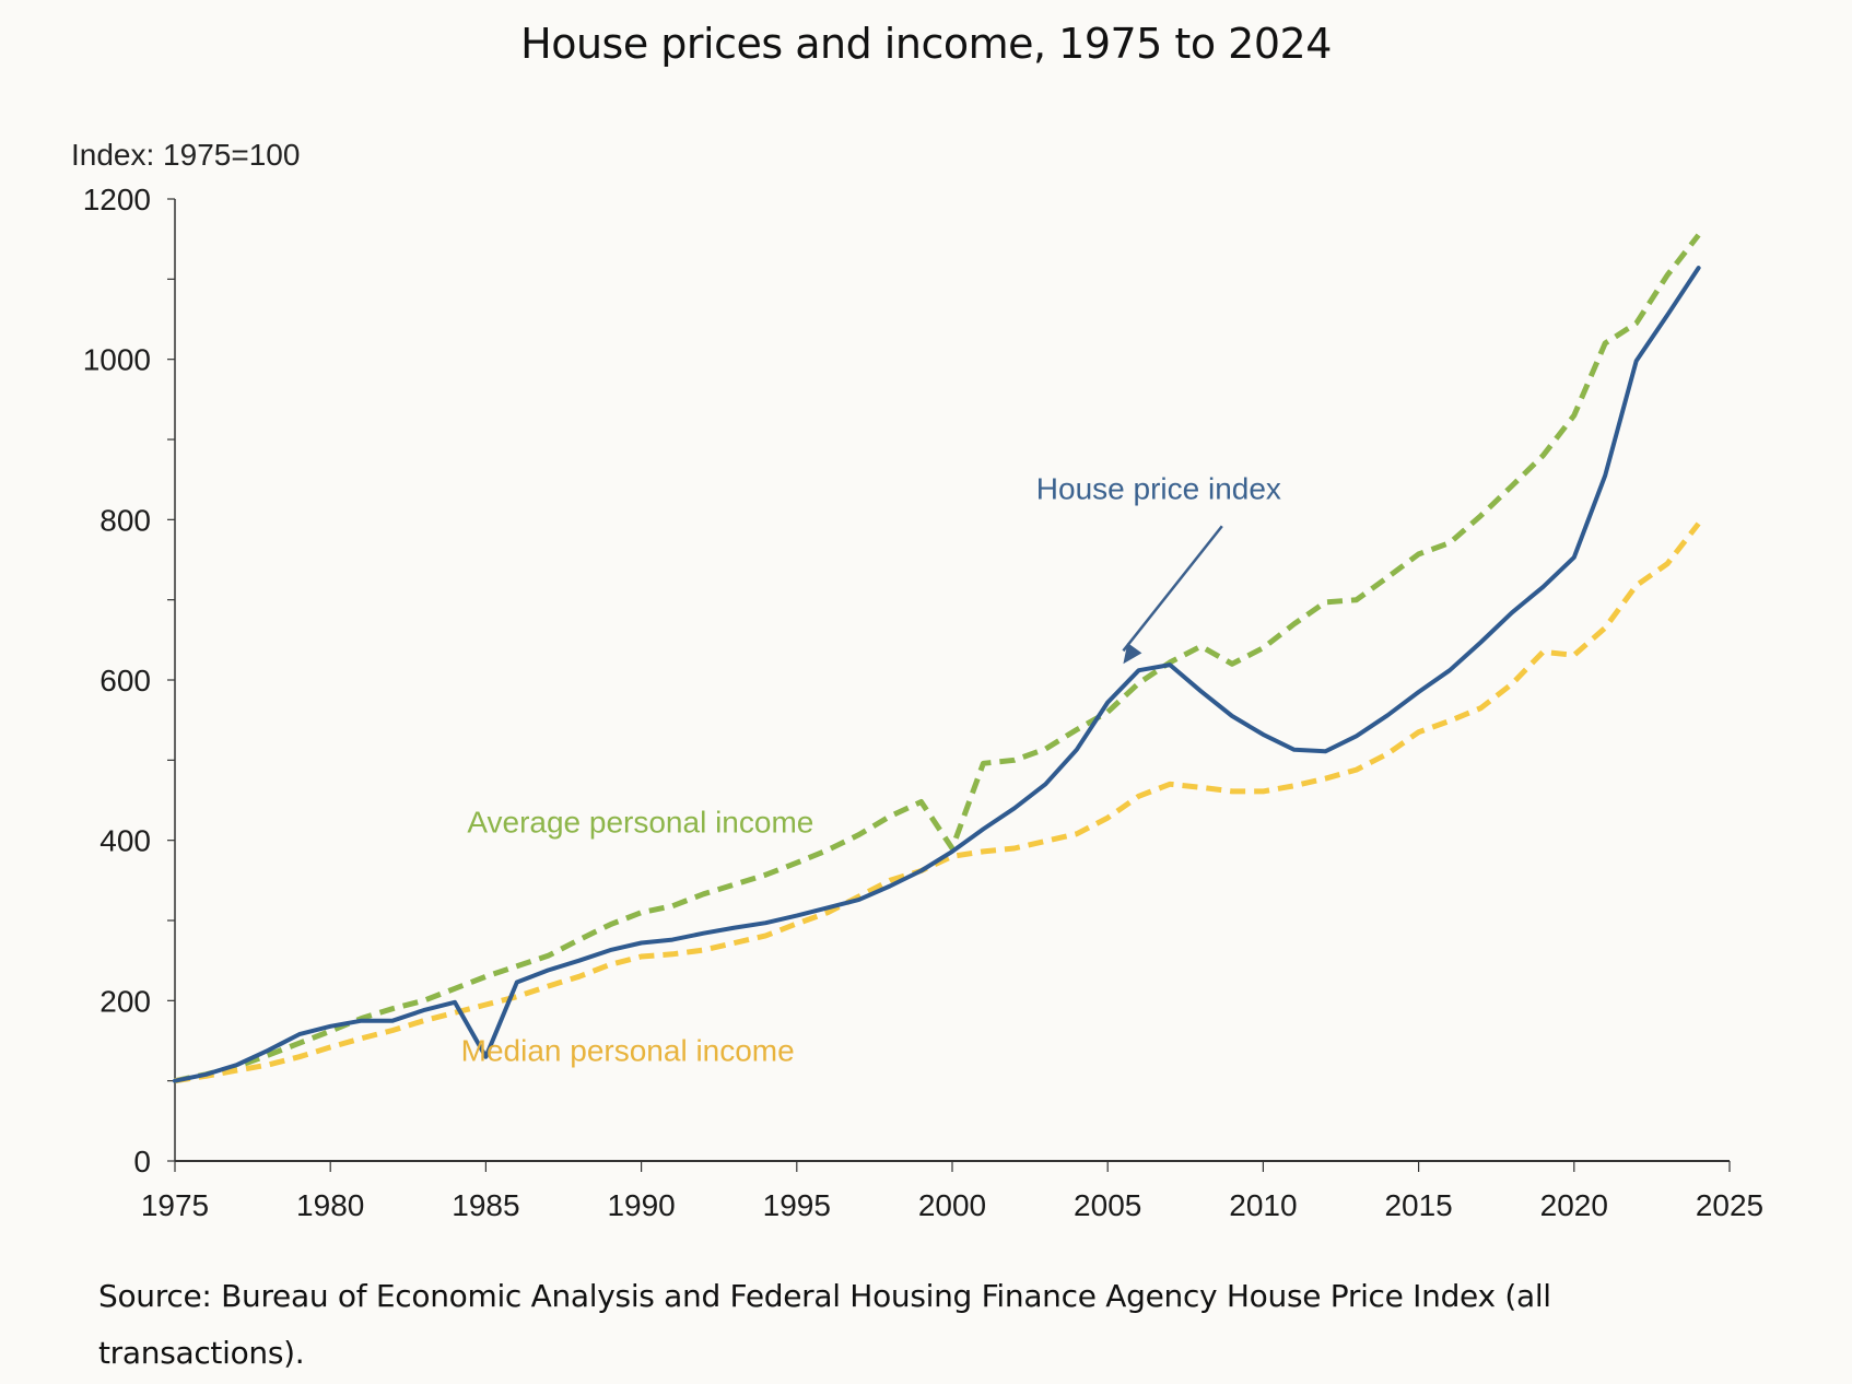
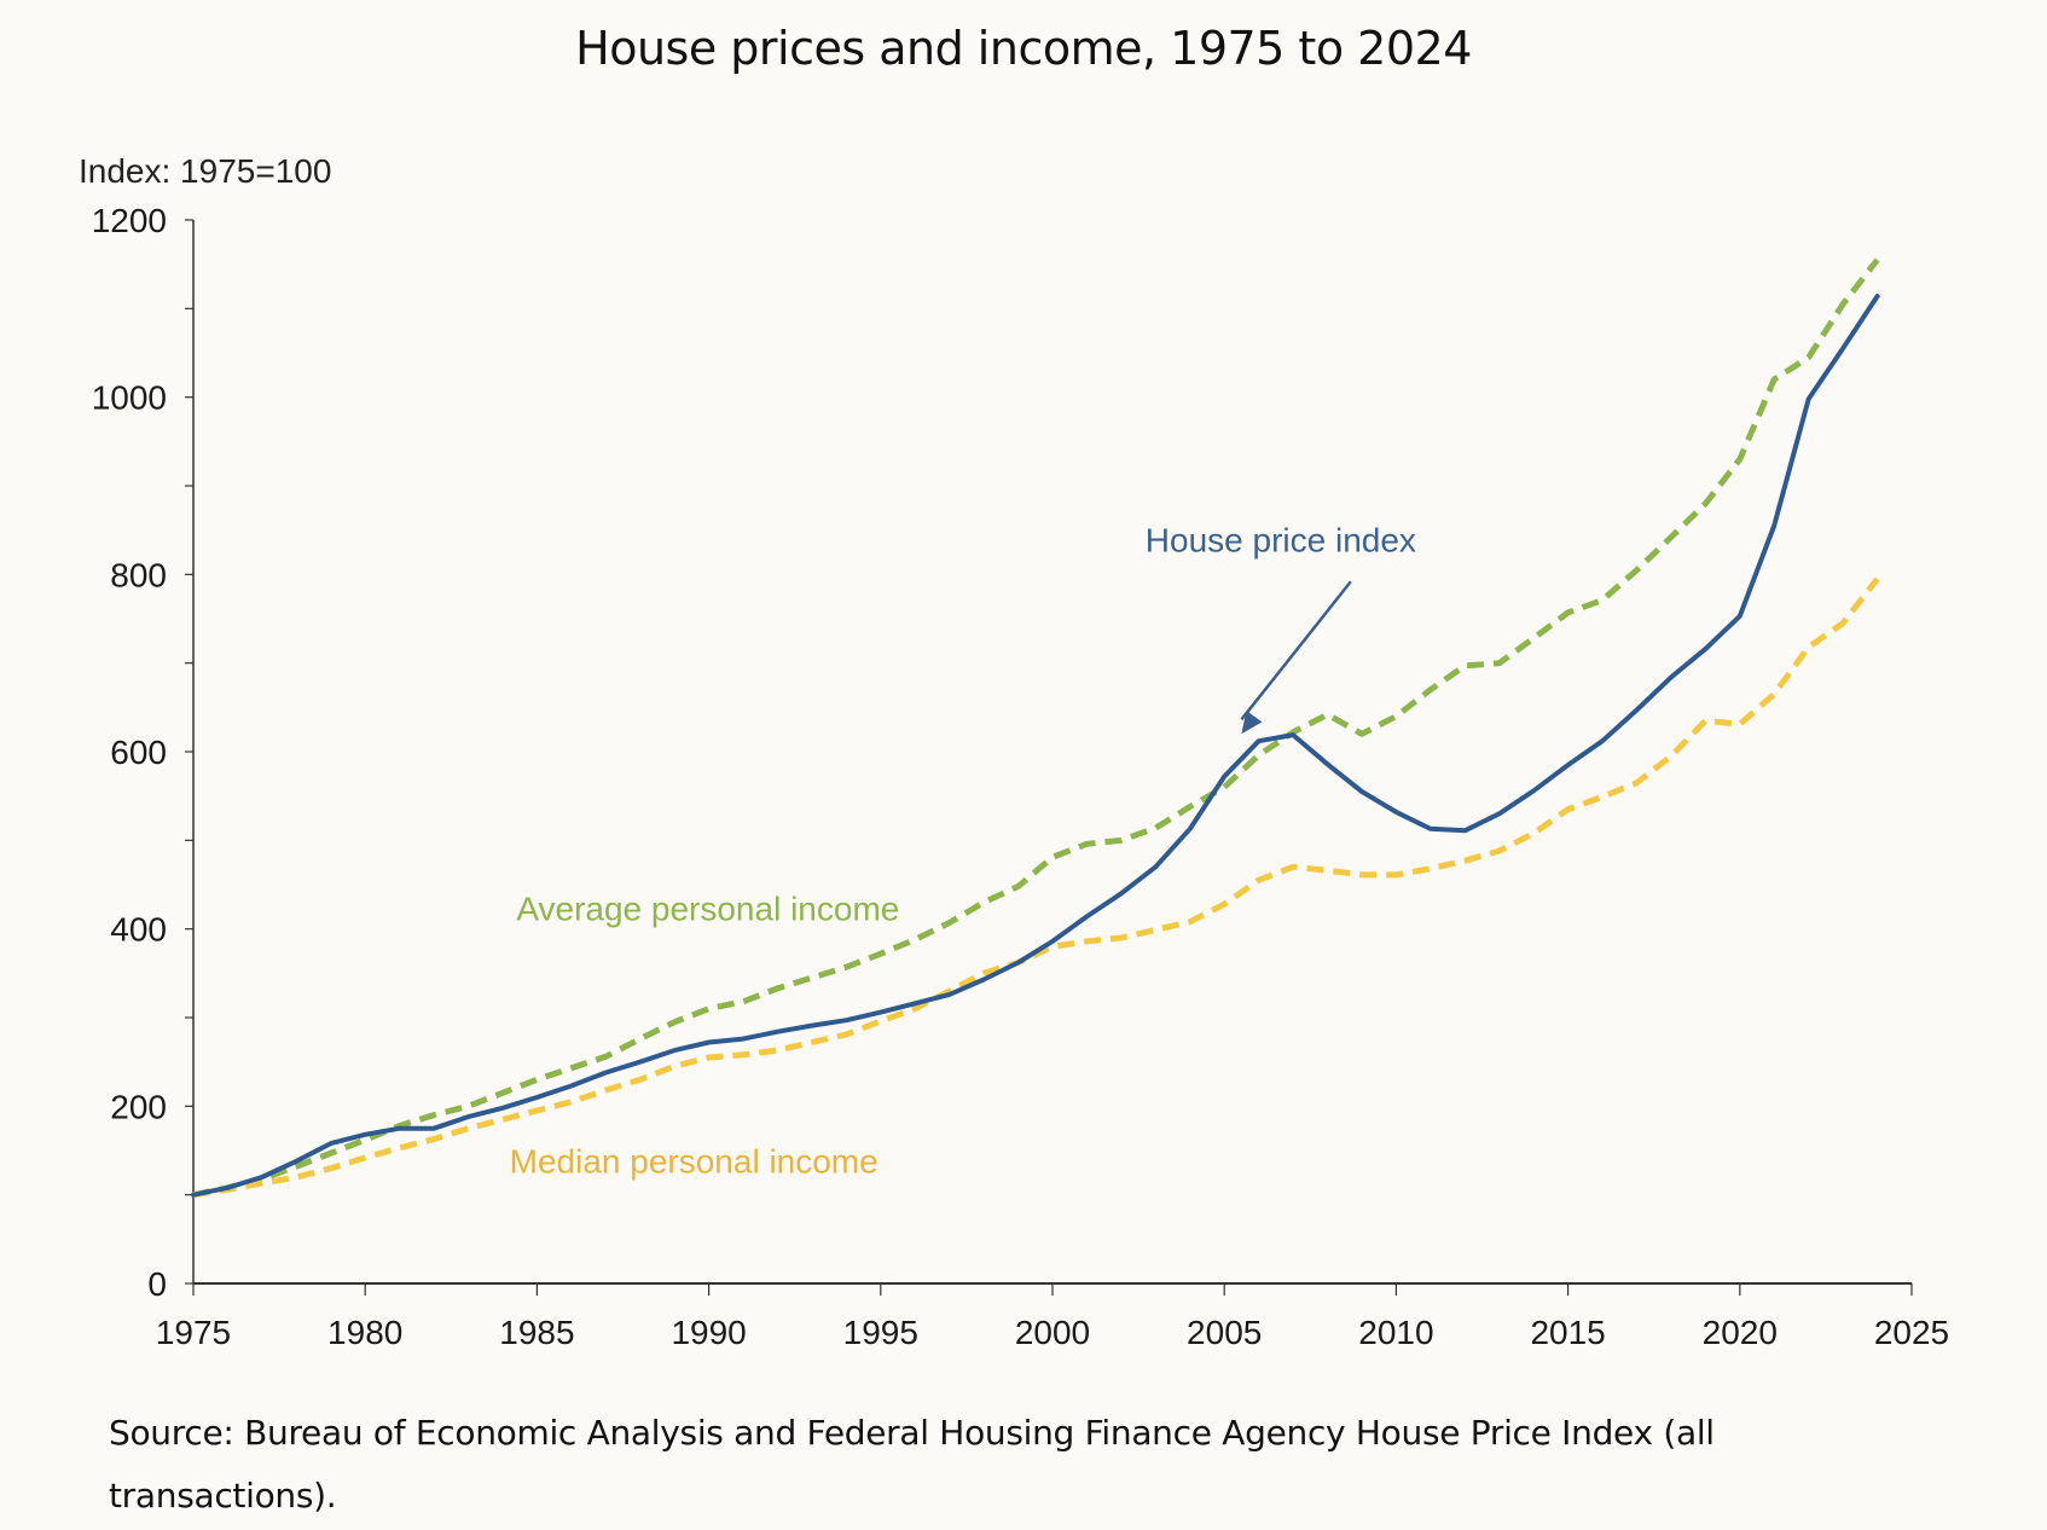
House price index/1985: 130 -> 210
Average personal income/2000: 390 -> 480
